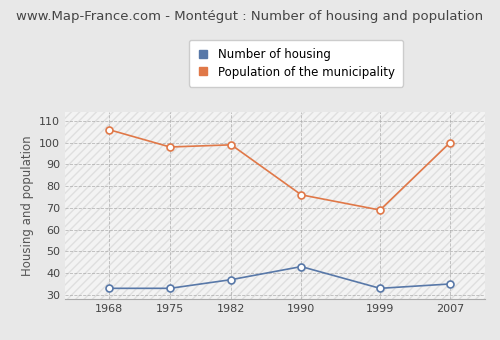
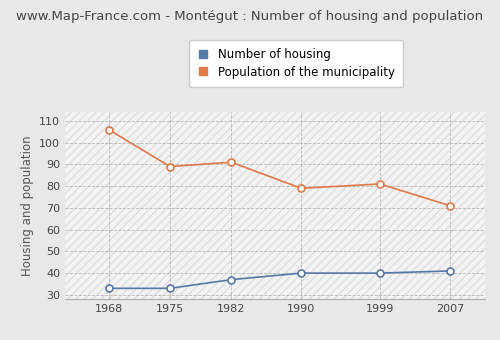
Population of the municipality/1975: 98 -> 89
Population of the municipality/1982: 99 -> 91
Number of housing/1990: 43 -> 40
Population of the municipality/1990: 76 -> 79
Number of housing/1999: 33 -> 40
Population of the municipality/1999: 69 -> 81
Number of housing/2007: 35 -> 41
Population of the municipality/2007: 100 -> 71
